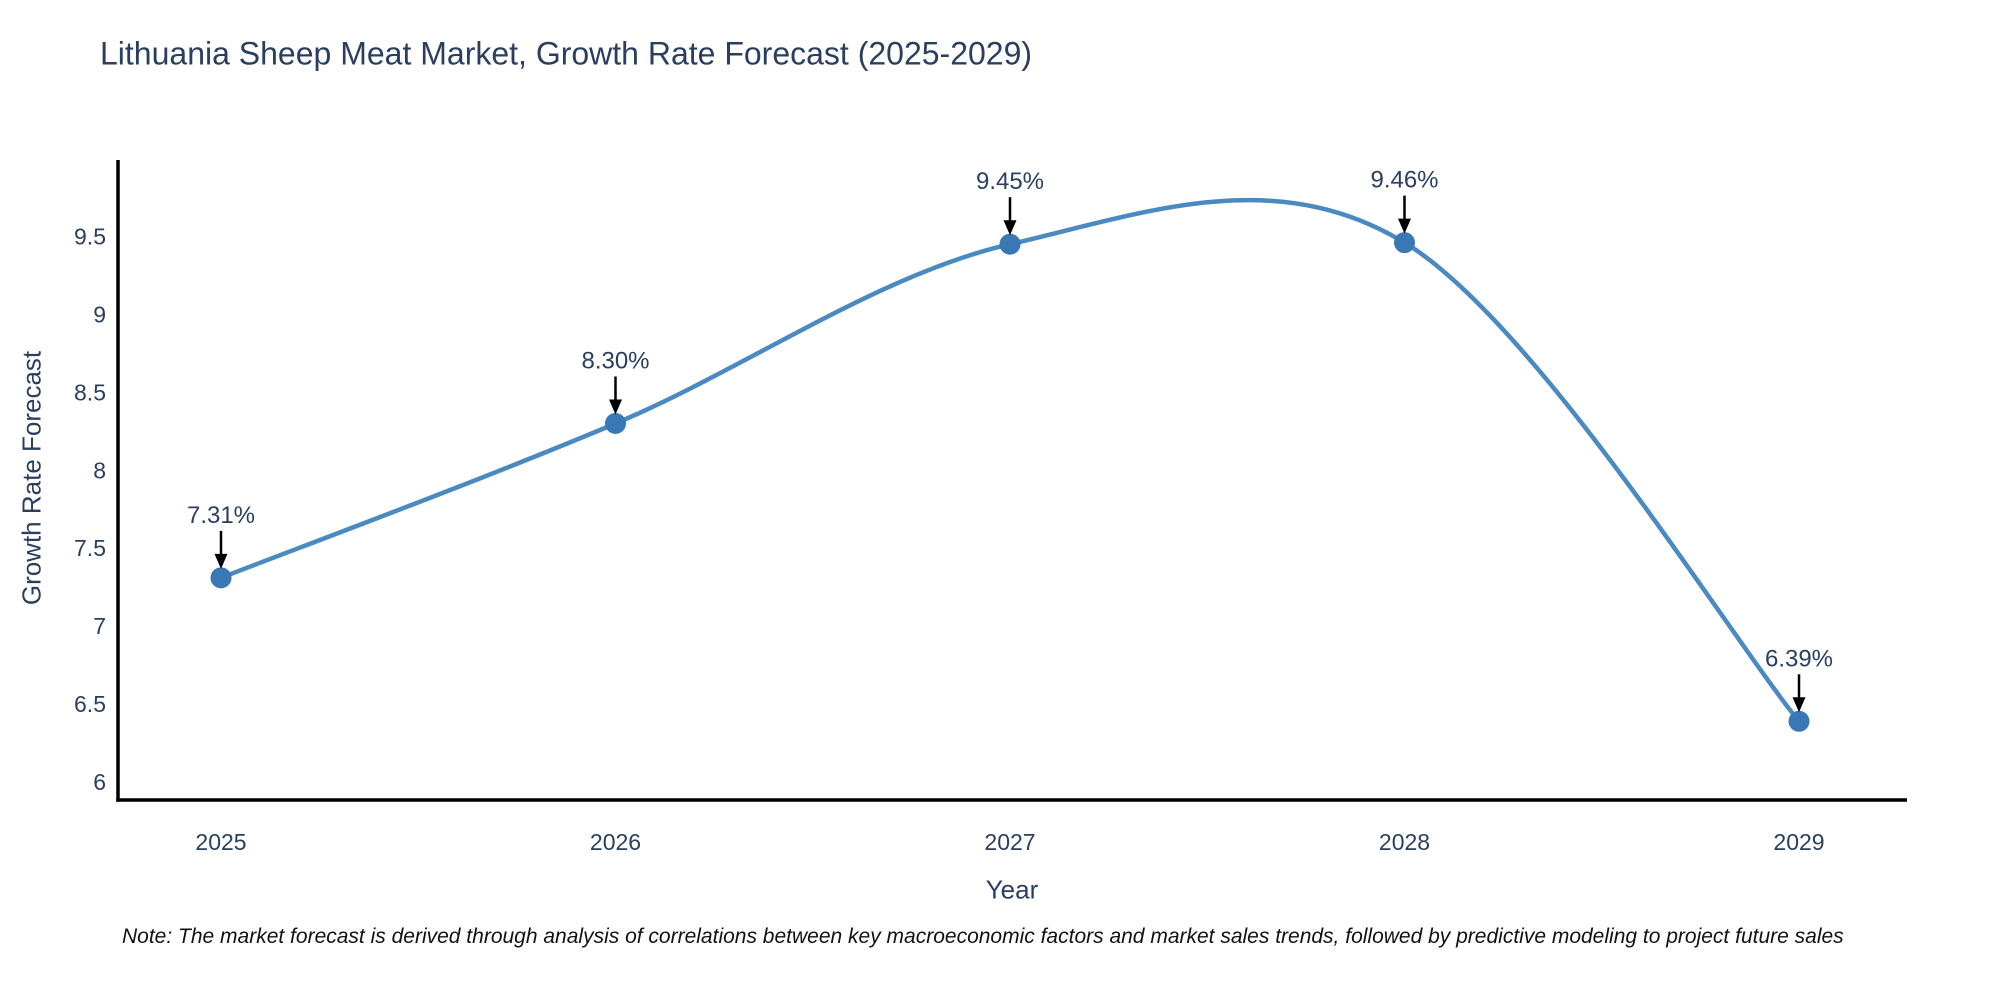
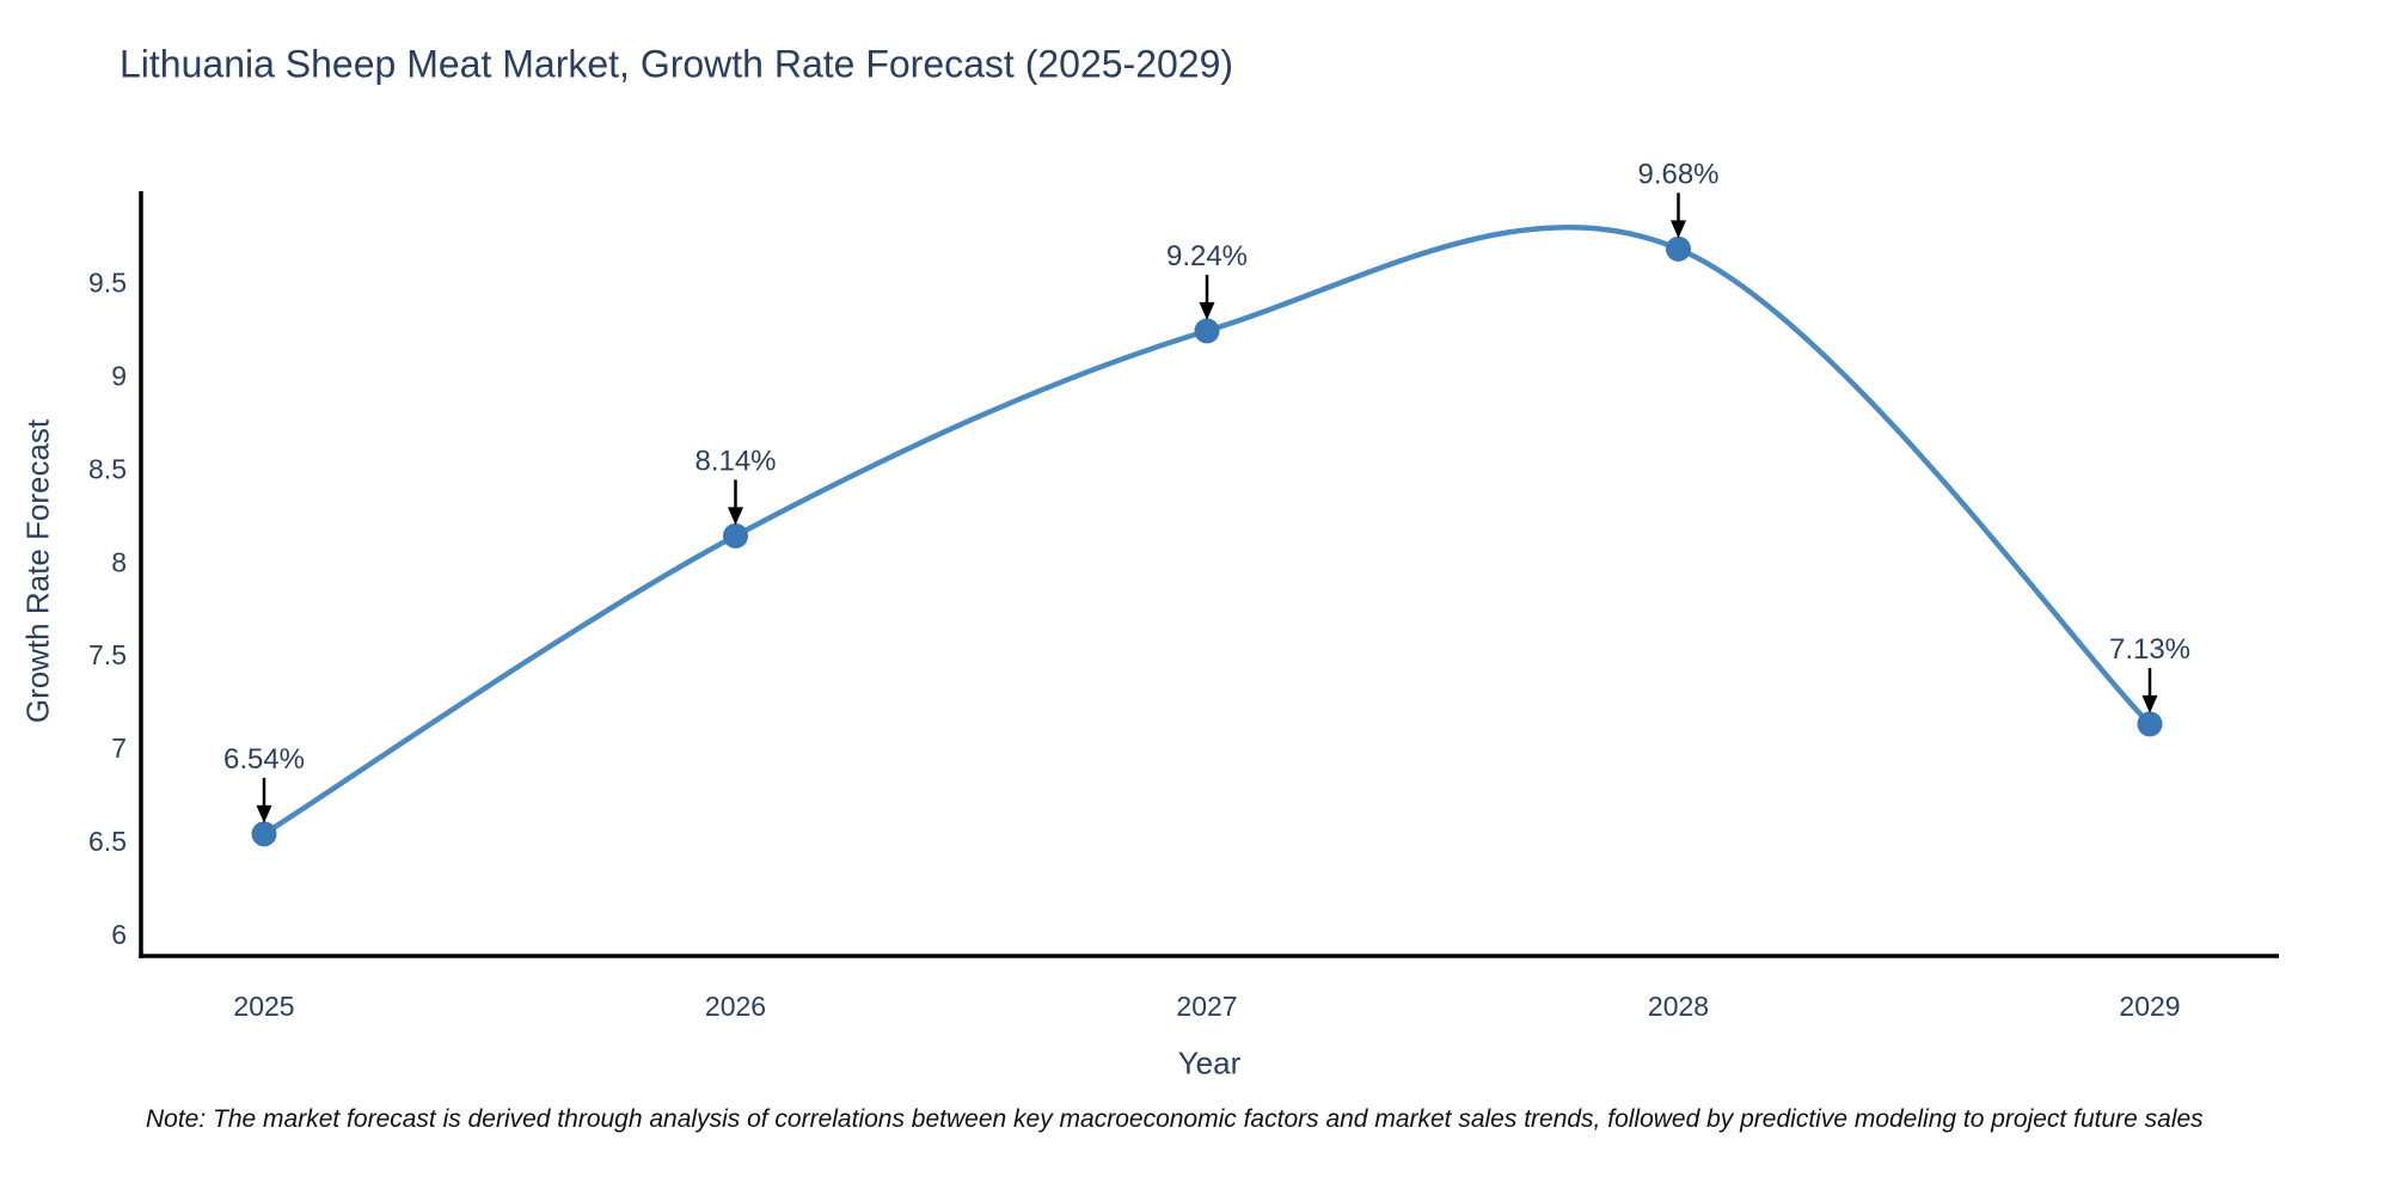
2025: 7.31% -> 6.54%
2026: 8.30% -> 8.14%
2027: 9.45% -> 9.24%
2028: 9.46% -> 9.68%
2029: 6.39% -> 7.13%
